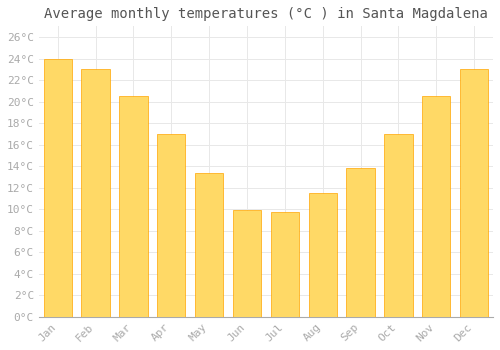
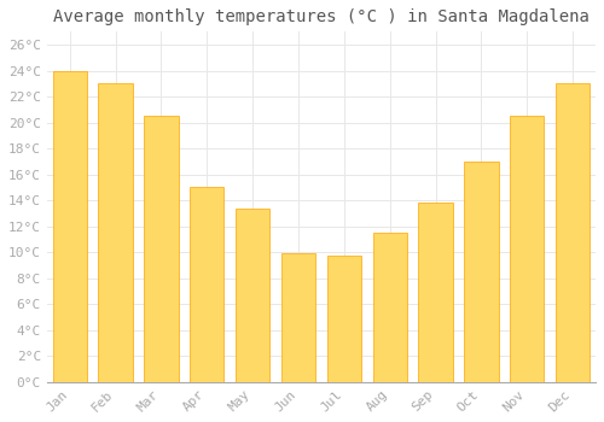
Apr: 17.0°C -> 15.0°C
